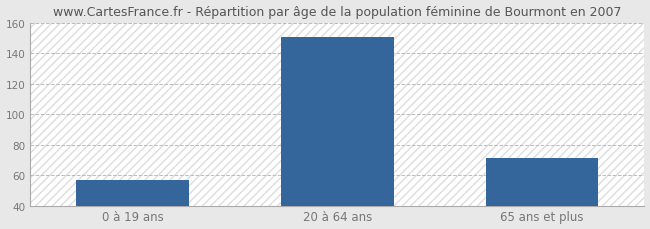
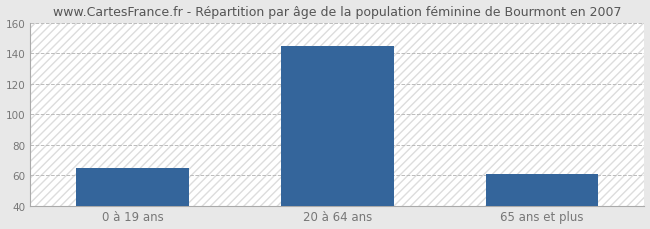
0 à 19 ans: 57 -> 65
20 à 64 ans: 151 -> 145
65 ans et plus: 71 -> 61
